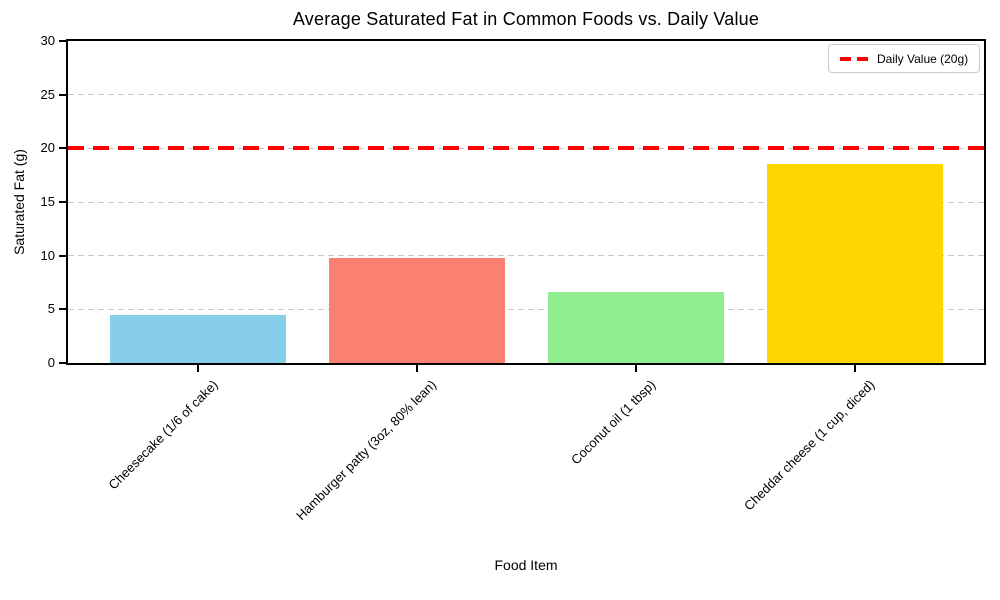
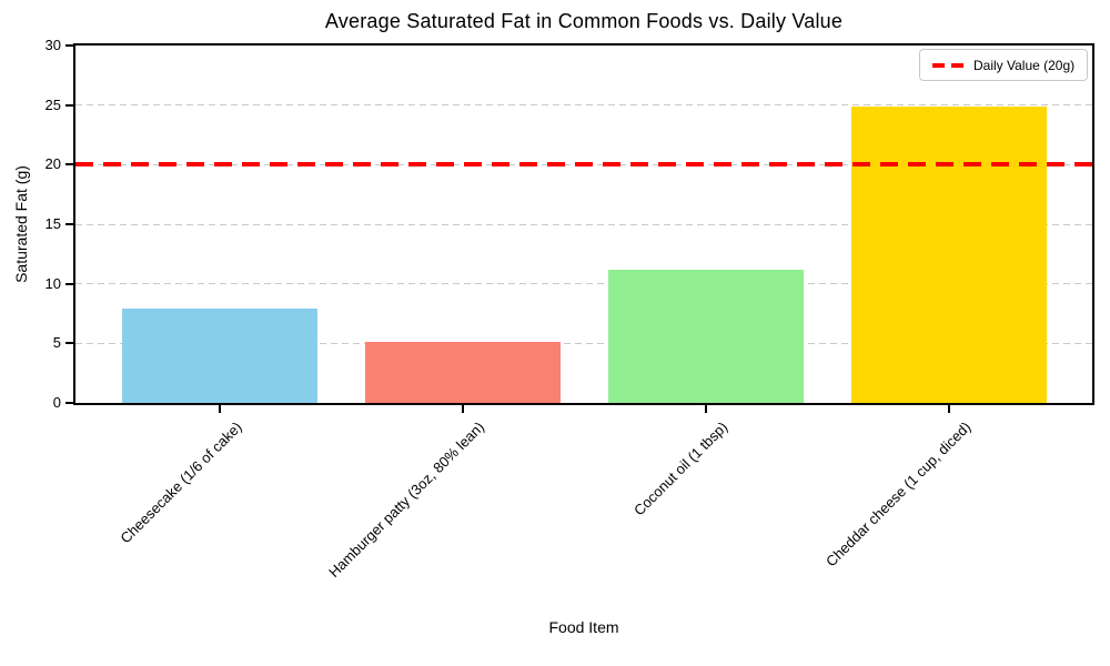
Cheesecake (1/6 of cake): 4.5 -> 7.9
Hamburger patty (3oz, 80% lean): 9.8 -> 5.1
Coconut oil (1 tbsp): 6.6 -> 11.2
Cheddar cheese (1 cup, diced): 18.5 -> 24.9
